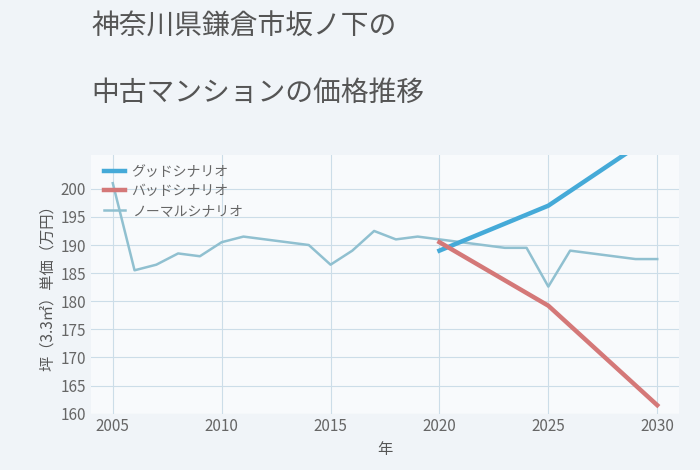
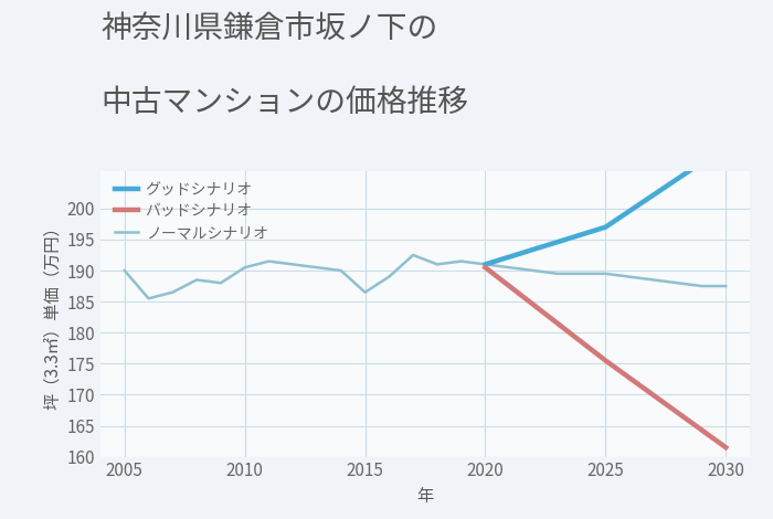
ノーマルシナリオ/2005: 201.0 -> 190.0
グッドシナリオ/2020: 189 -> 191
ノーマルシナリオ/2025: 182.6 -> 189.5
バッドシナリオ/2025: 179.2 -> 175.5
